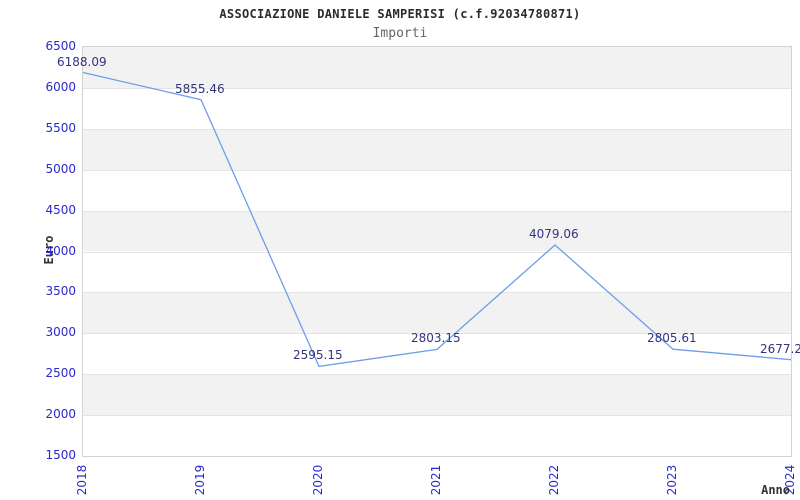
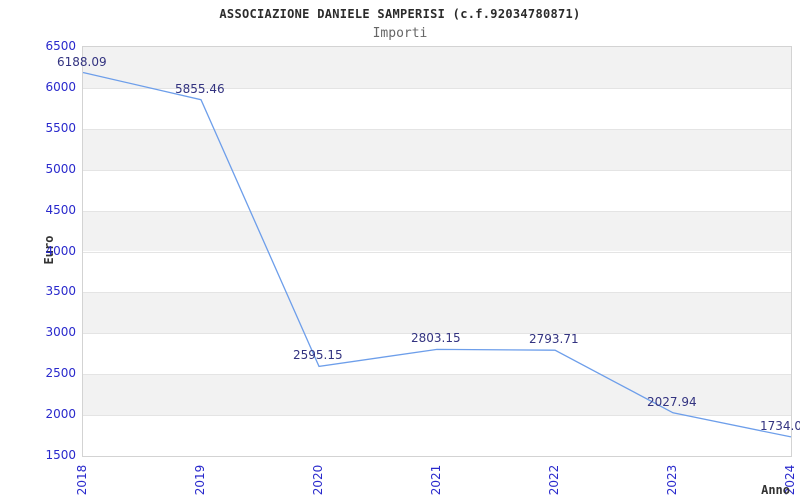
2022: 4079.06 -> 2793.71
2023: 2805.61 -> 2027.94
2024: 2677.2 -> 1734.0
